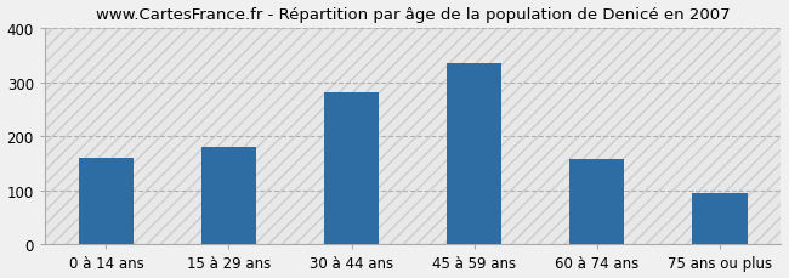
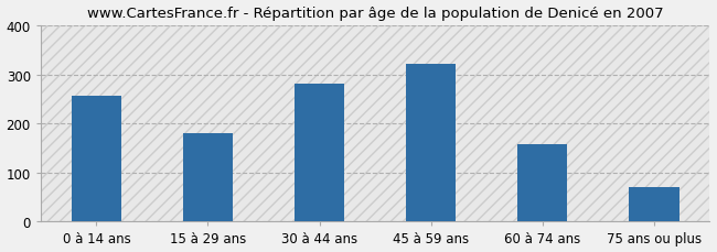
0 à 14 ans: 160 -> 257
45 à 59 ans: 335 -> 322
75 ans ou plus: 95 -> 70
